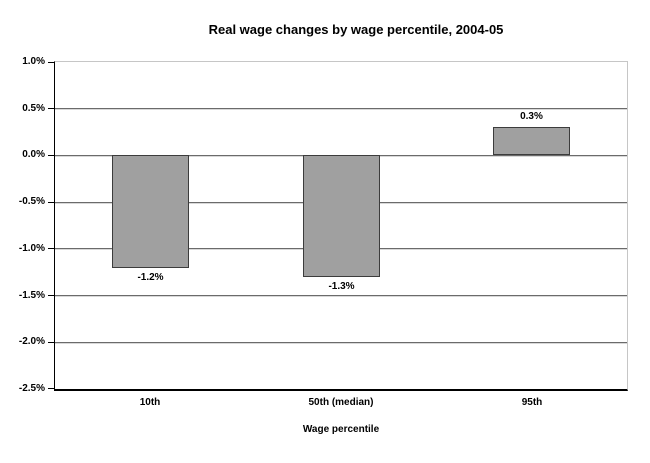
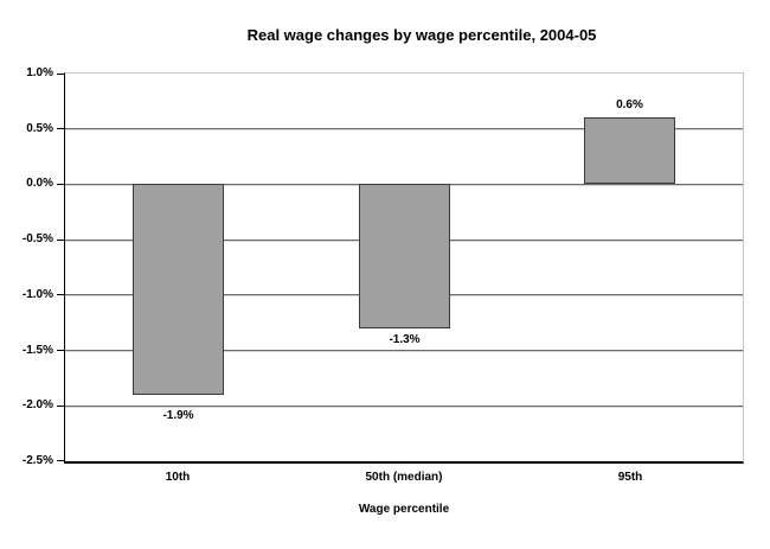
10th: -1.2% -> -1.9%
95th: 0.3% -> 0.6%
